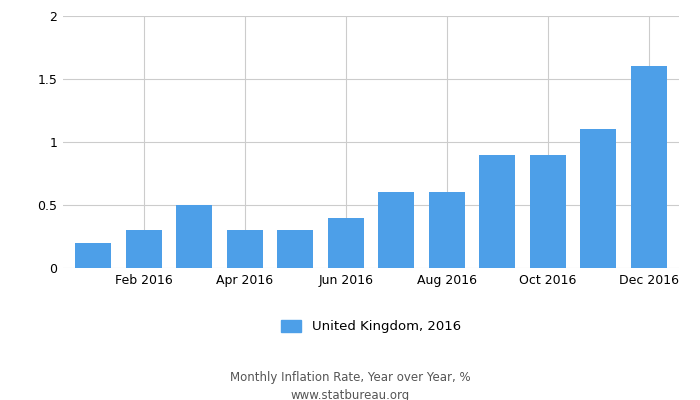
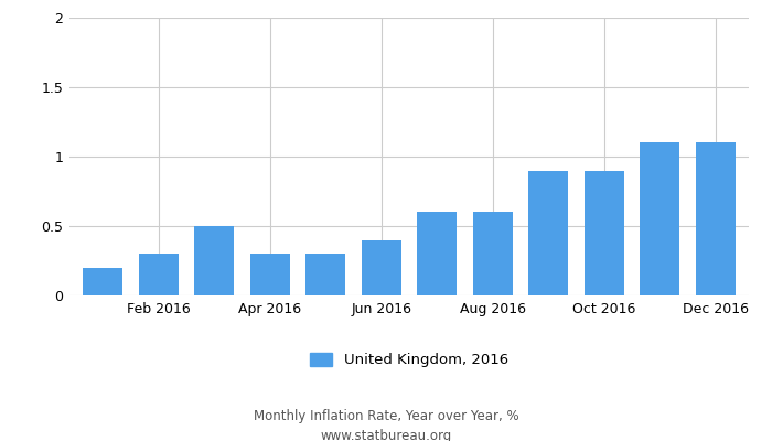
Dec 2016: 1.6 -> 1.1
